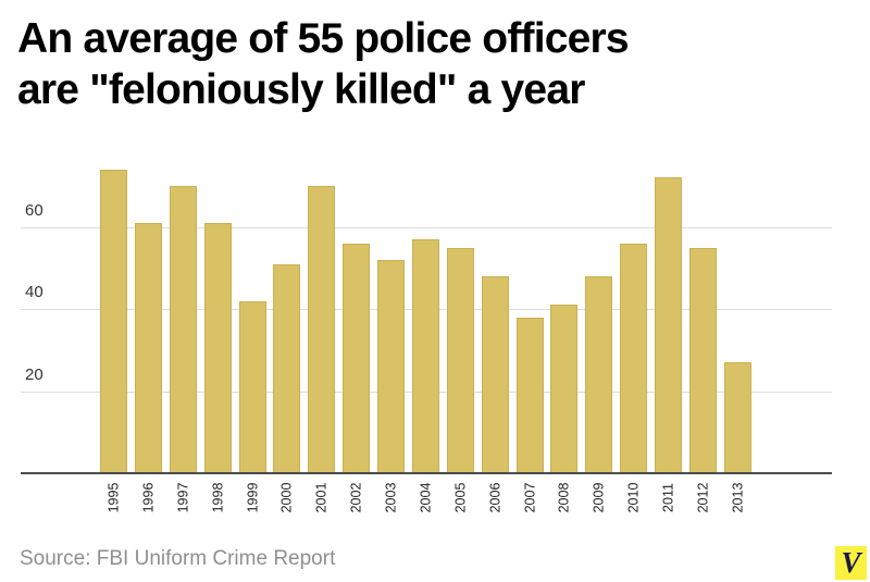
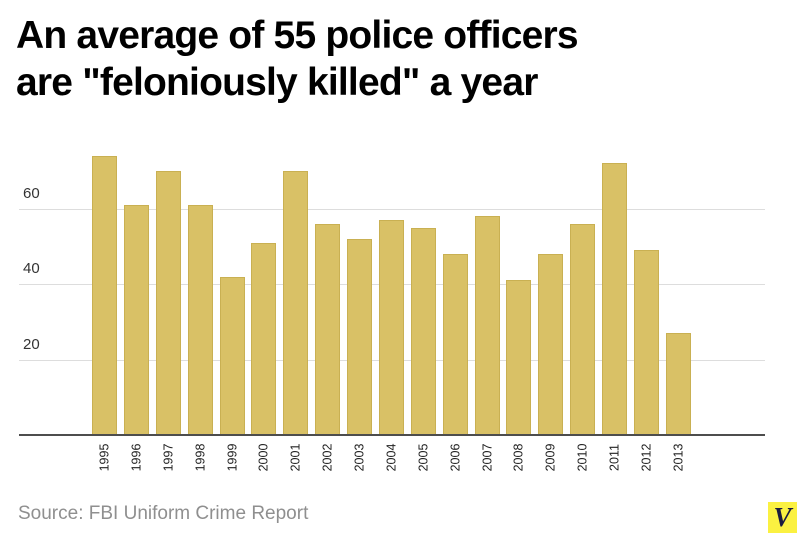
2007: 38 -> 58
2012: 55 -> 49
